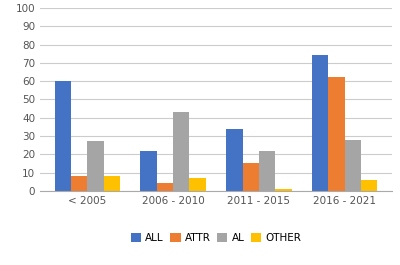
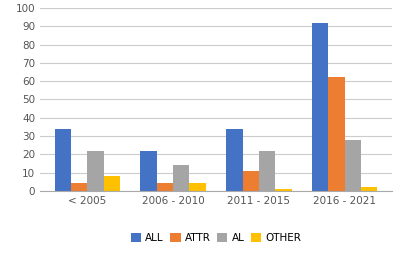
ALL/< 2005: 60 -> 34
ATTR/< 2005: 8 -> 4
AL/< 2005: 27 -> 22
AL/2006 - 2010: 43 -> 14
OTHER/2006 - 2010: 7 -> 4
ATTR/2011 - 2015: 15 -> 11
ALL/2016 - 2021: 74 -> 92
OTHER/2016 - 2021: 6 -> 2
